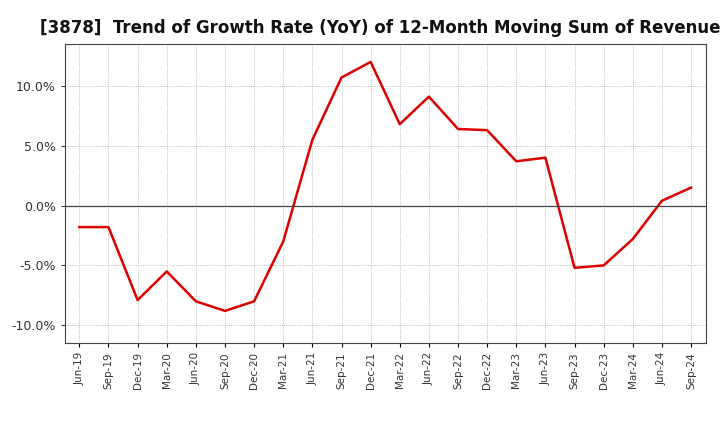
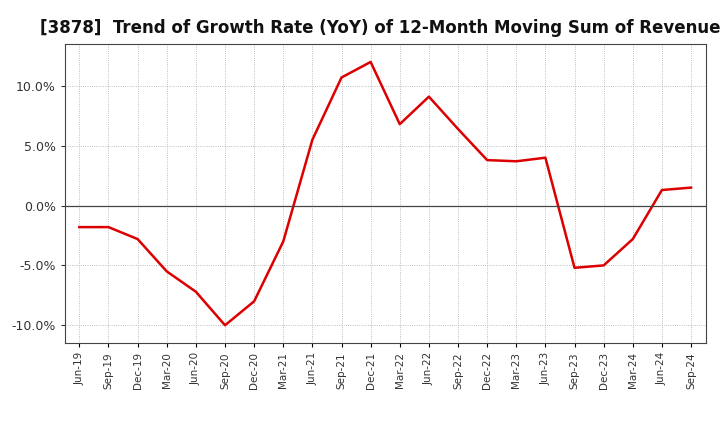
Dec-19: -7.9% -> -2.8%
Jun-20: -8.0% -> -7.2%
Sep-20: -8.8% -> -10.0%
Dec-22: 6.3% -> 3.8%
Jun-24: 0.4% -> 1.3%
